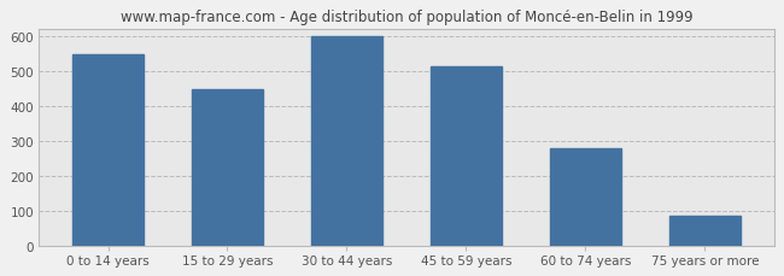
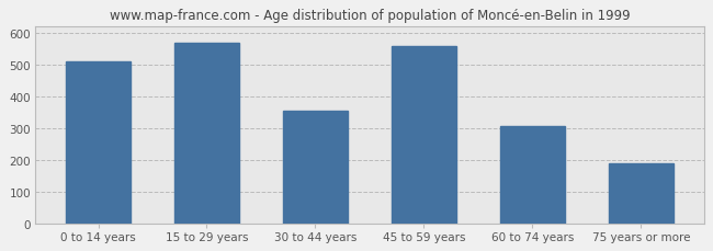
0 to 14 years: 547 -> 510
15 to 29 years: 447 -> 570
30 to 44 years: 600 -> 355
45 to 59 years: 515 -> 560
60 to 74 years: 280 -> 305
75 years or more: 85 -> 190
